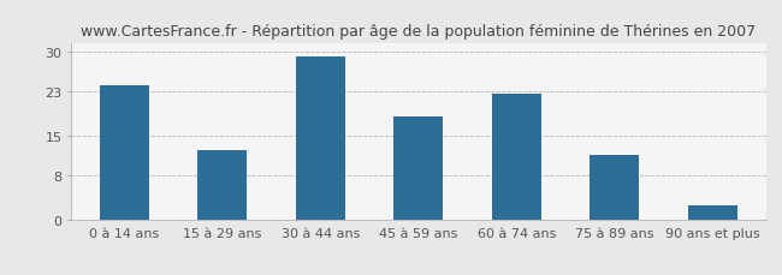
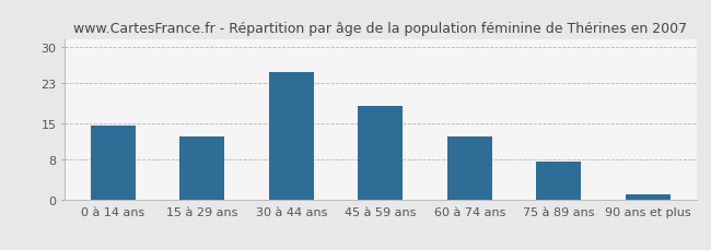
0 à 14 ans: 24.0 -> 14.5
30 à 44 ans: 29.0 -> 25.0
60 à 74 ans: 22.5 -> 12.5
75 à 89 ans: 11.5 -> 7.5
90 ans et plus: 2.5 -> 1.0
